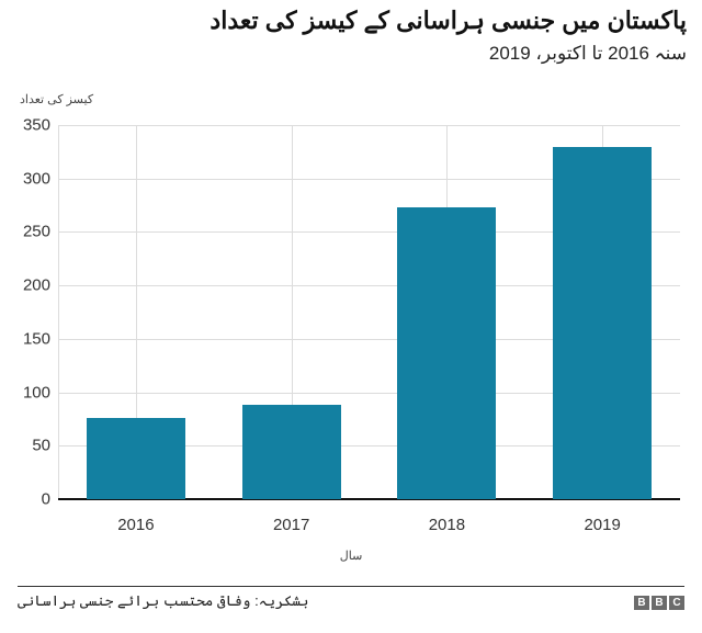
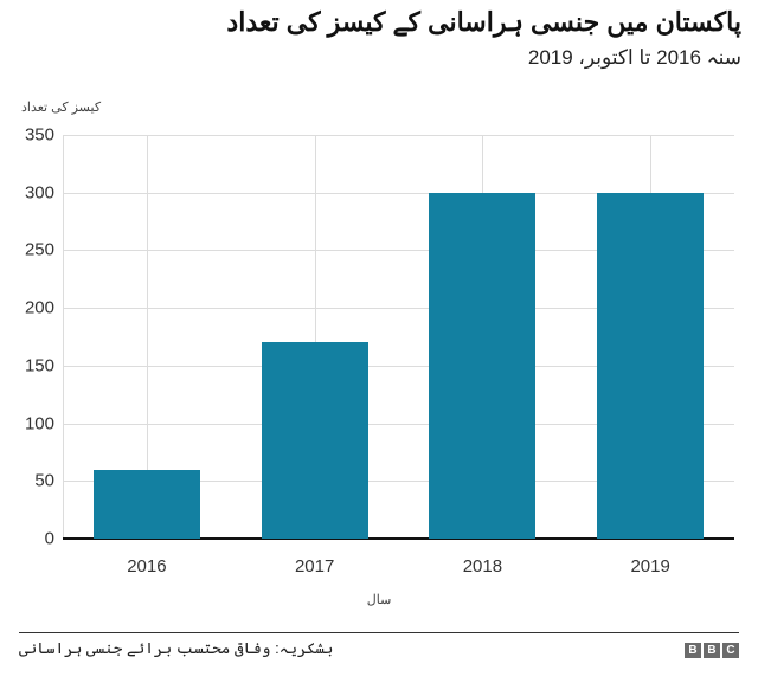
2016: 80 -> 60
2017: 90 -> 170
2018: 270 -> 300
2019: 330 -> 300
